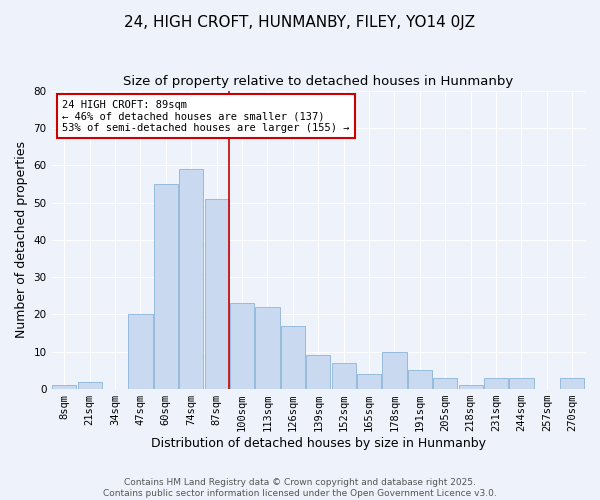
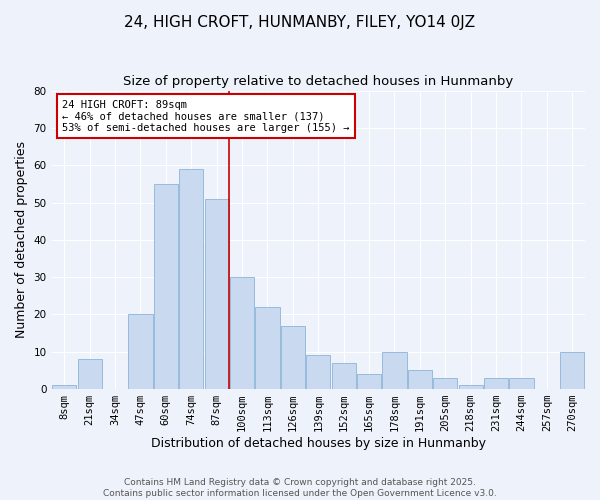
21sqm: 2 -> 8
100sqm: 23 -> 30
270sqm: 3 -> 10
